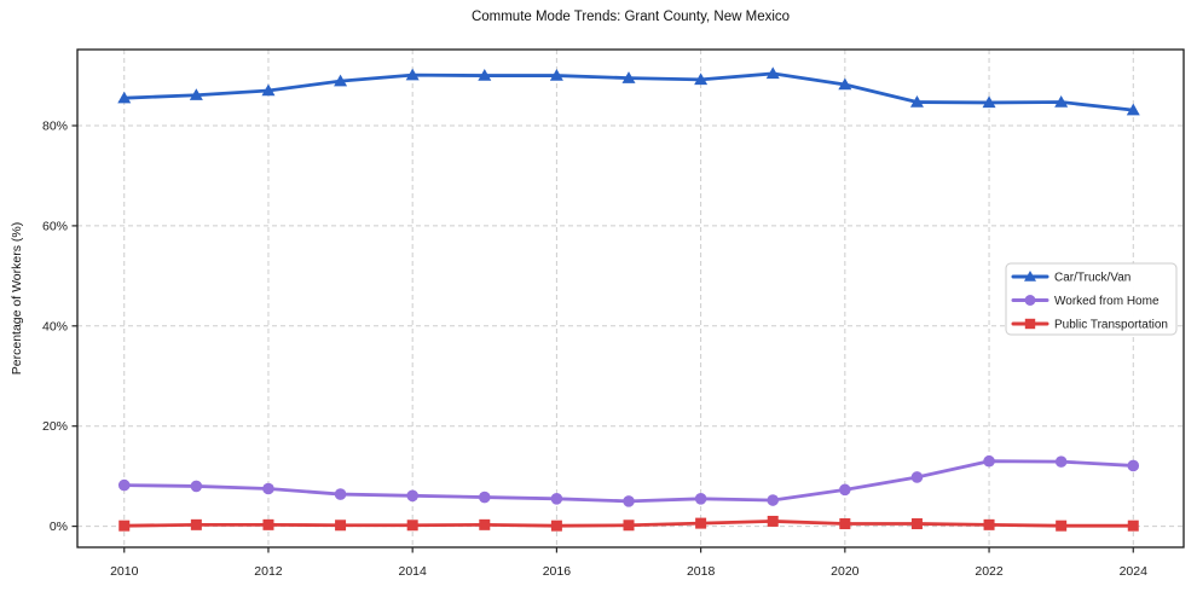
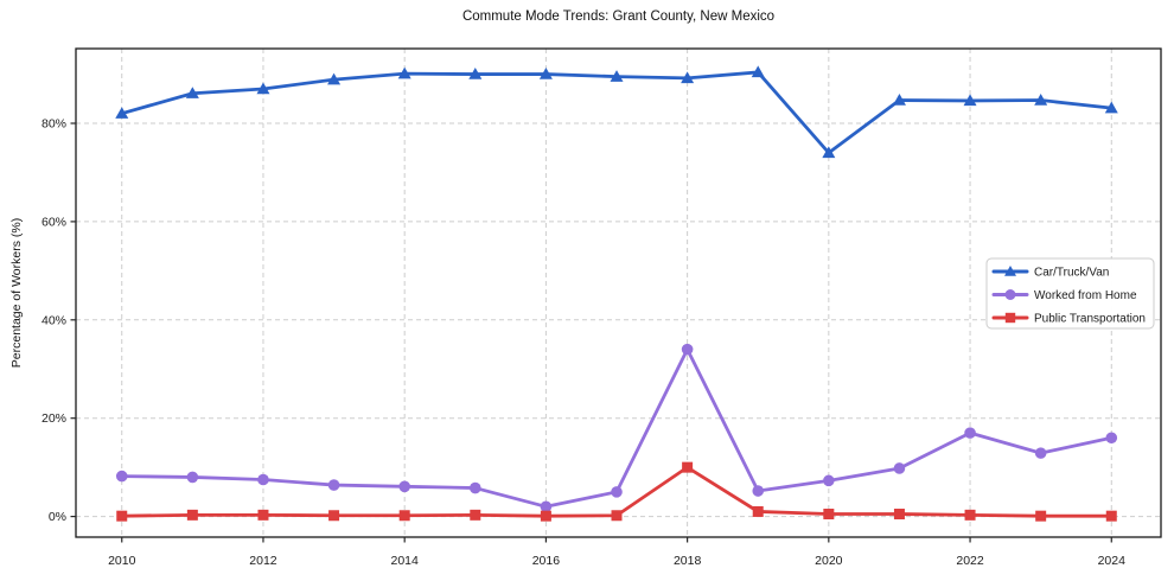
Car/Truck/Van/2010: 86% -> 82%
Worked from Home/2016: 6% -> 2%
Worked from Home/2018: 6% -> 34%
Public Transportation/2018: 1% -> 10%
Car/Truck/Van/2020: 88% -> 74%
Worked from Home/2022: 13% -> 17%
Worked from Home/2024: 12% -> 16%
